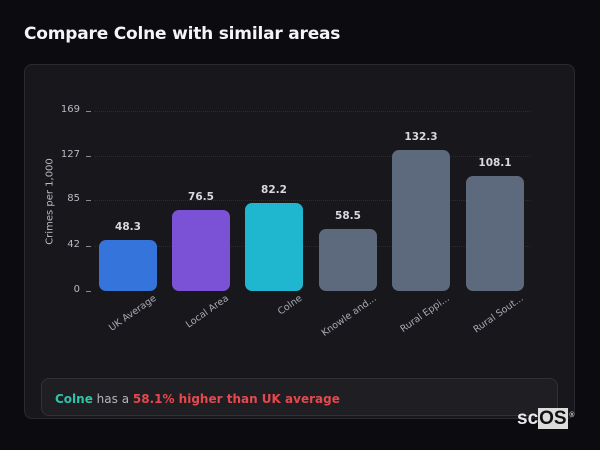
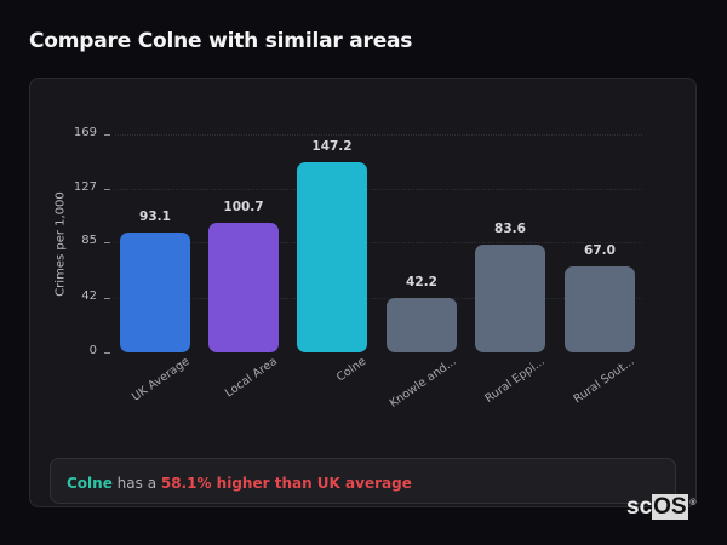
UK Average: 48.3 -> 93.1
Local Area: 76.5 -> 100.7
Colne: 82.2 -> 147.2
Knowle and...: 58.5 -> 42.2
Rural Eppi...: 132.3 -> 83.6
Rural Sout...: 108.1 -> 67.0
